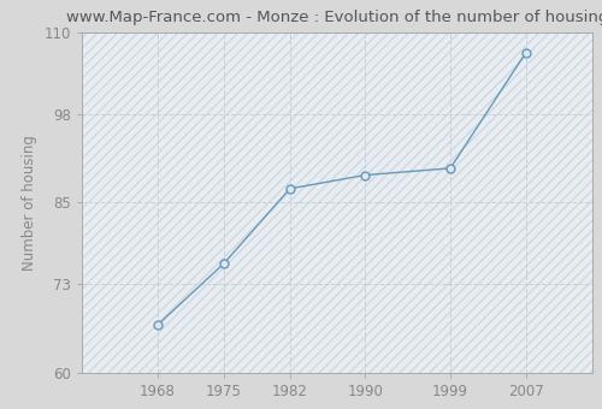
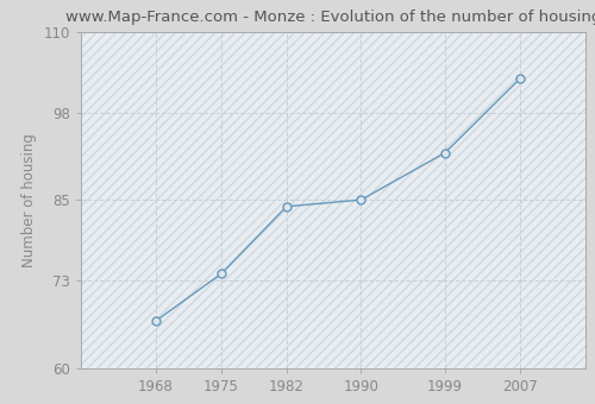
1975: 76 -> 74
1982: 87 -> 84
1990: 89 -> 85
1999: 90 -> 92
2007: 107 -> 103
